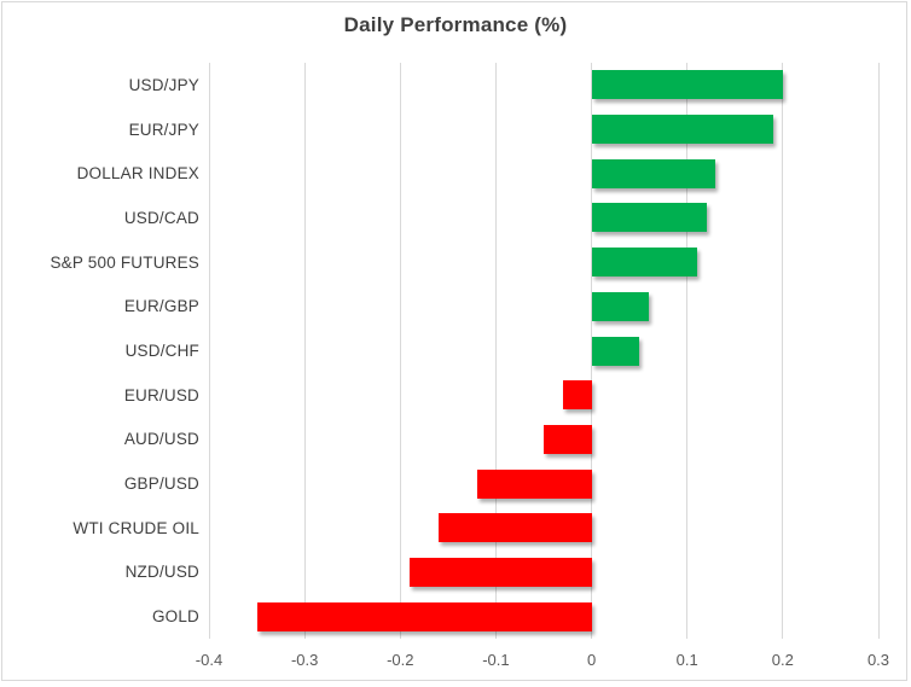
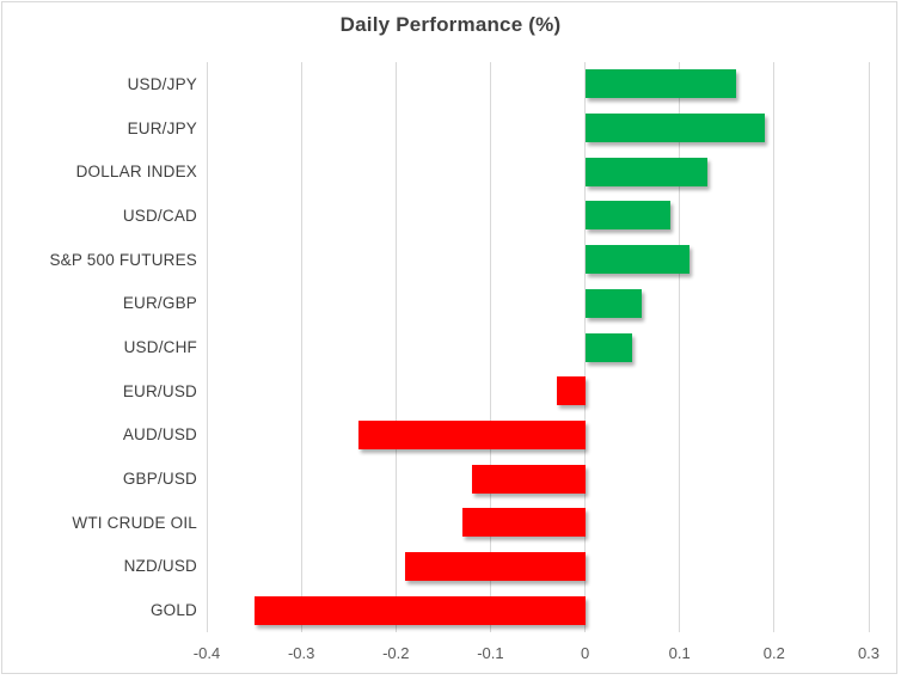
USD/JPY: 0.20 -> 0.16
USD/CAD: 0.12 -> 0.09
AUD/USD: -0.05 -> -0.24
WTI CRUDE OIL: -0.16 -> -0.13
